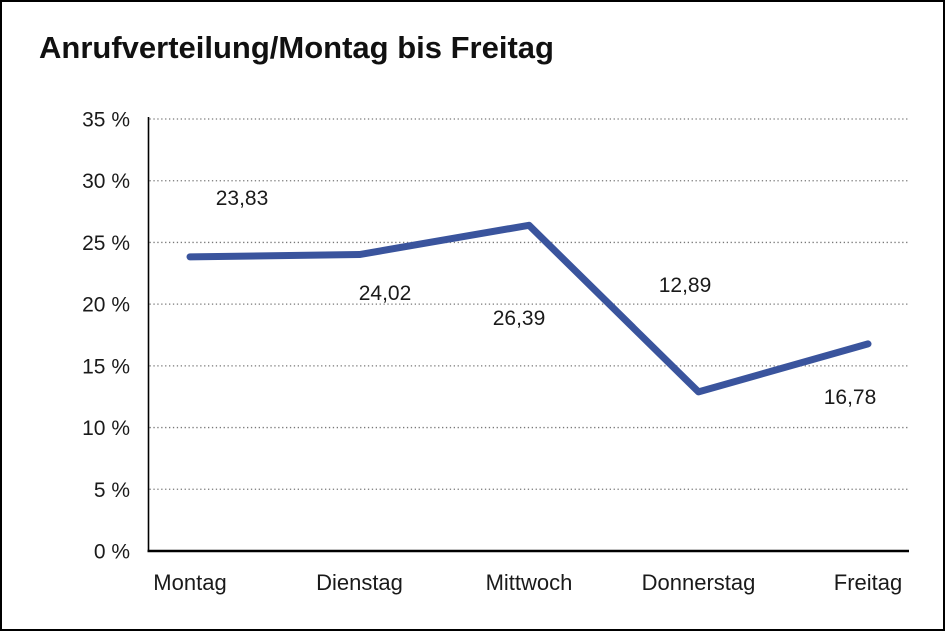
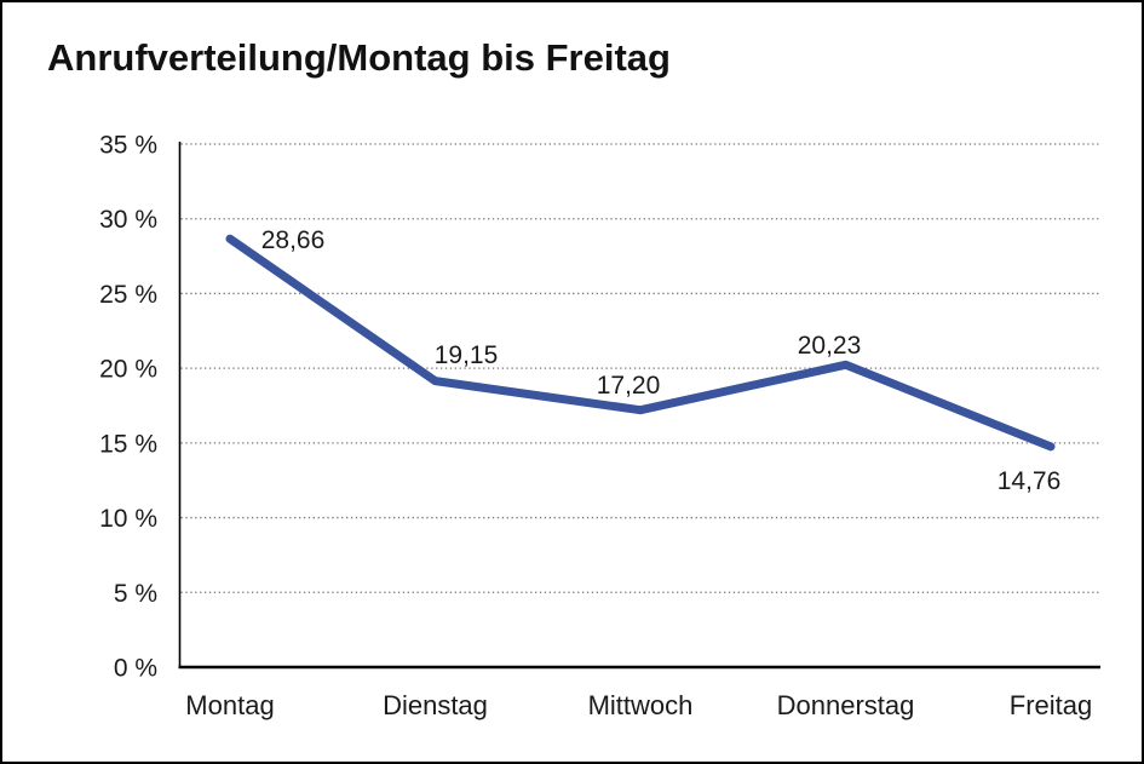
Montag: 23,83 -> 28,66
Dienstag: 24,02 -> 19,15
Mittwoch: 26,39 -> 17,20
Donnerstag: 12,89 -> 20,23
Freitag: 16,78 -> 14,76
